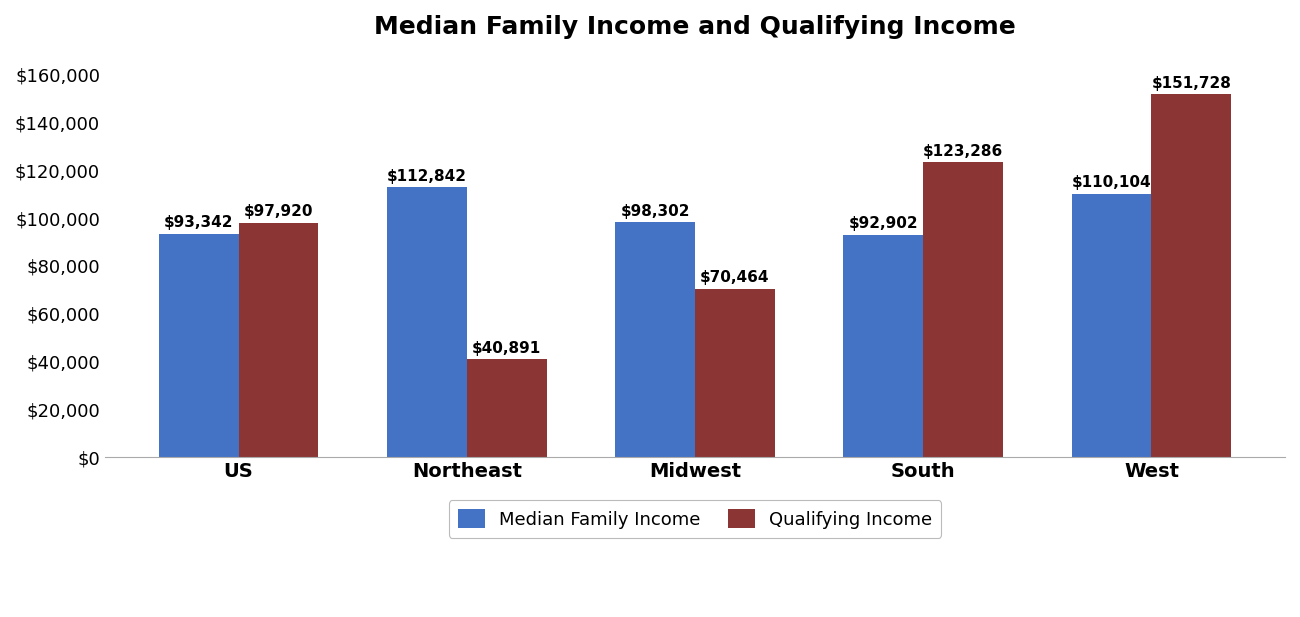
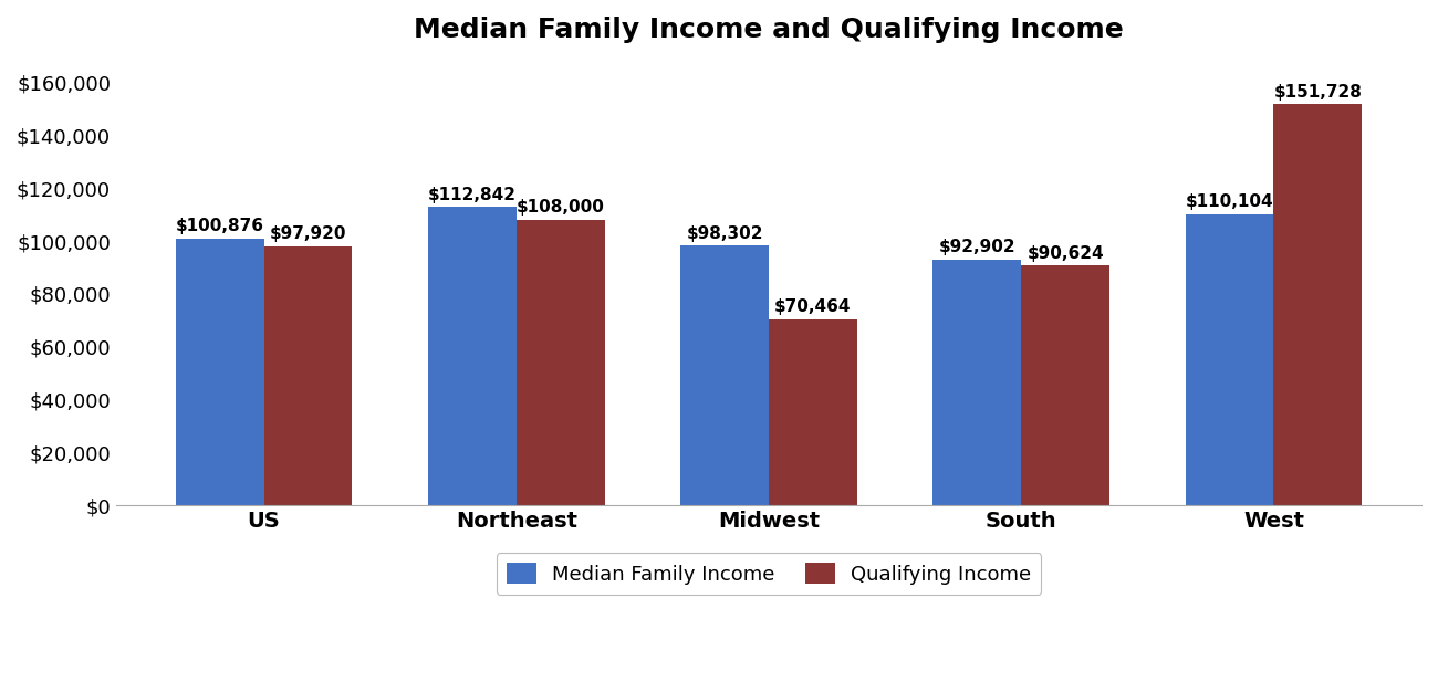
Median Family Income/US: $93,342 -> $100,876
Qualifying Income/Northeast: $40,891 -> $108,000
Qualifying Income/South: $123,286 -> $90,624
